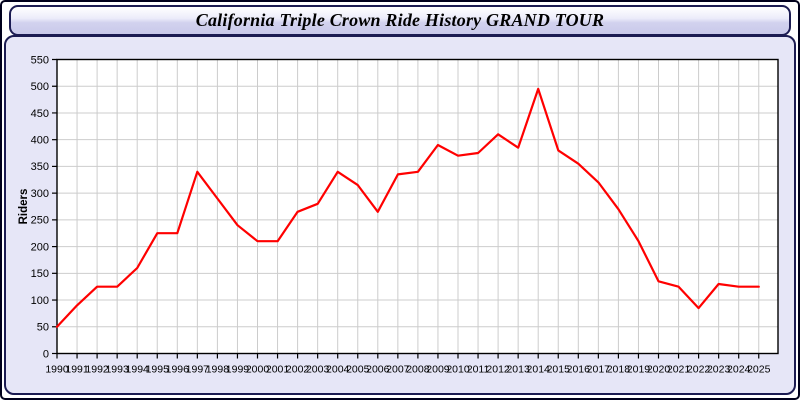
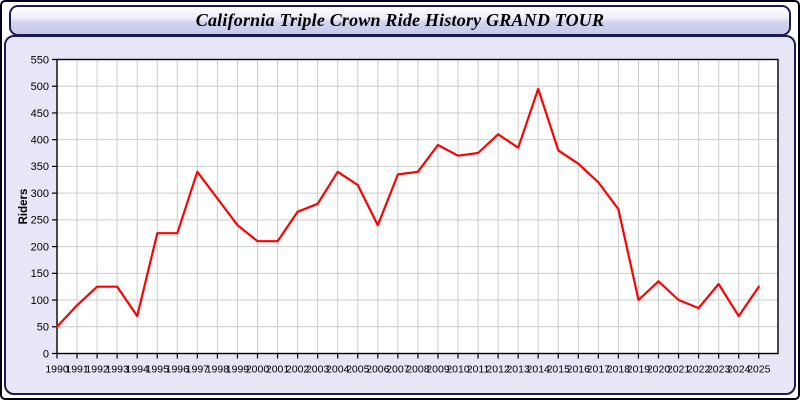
1994: 160 -> 70
2006: 260 -> 240
2019: 210 -> 100
2021: 120 -> 100
2024: 120 -> 70
